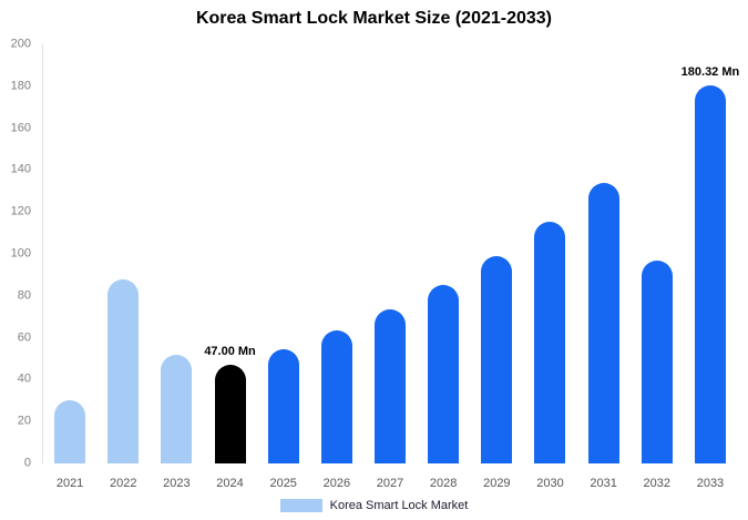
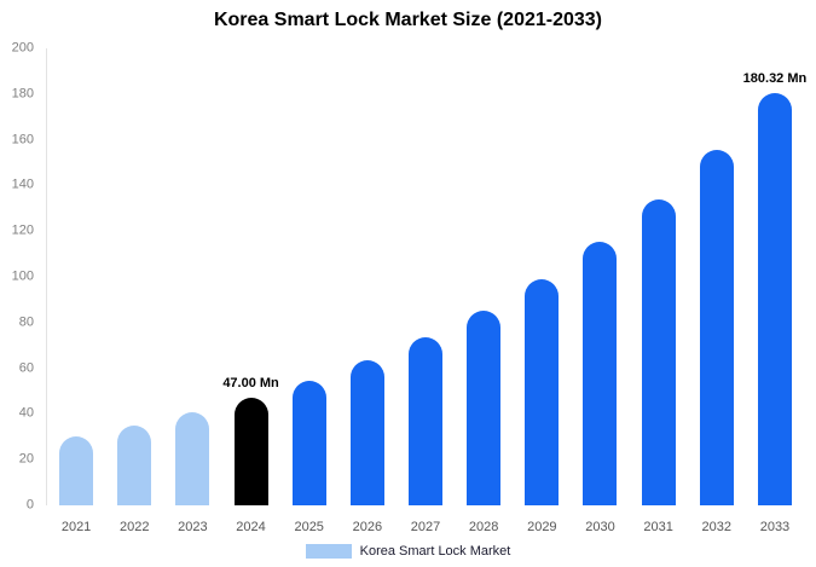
2022: 88 -> 35
2023: 52 -> 40
2032: 97 -> 155
